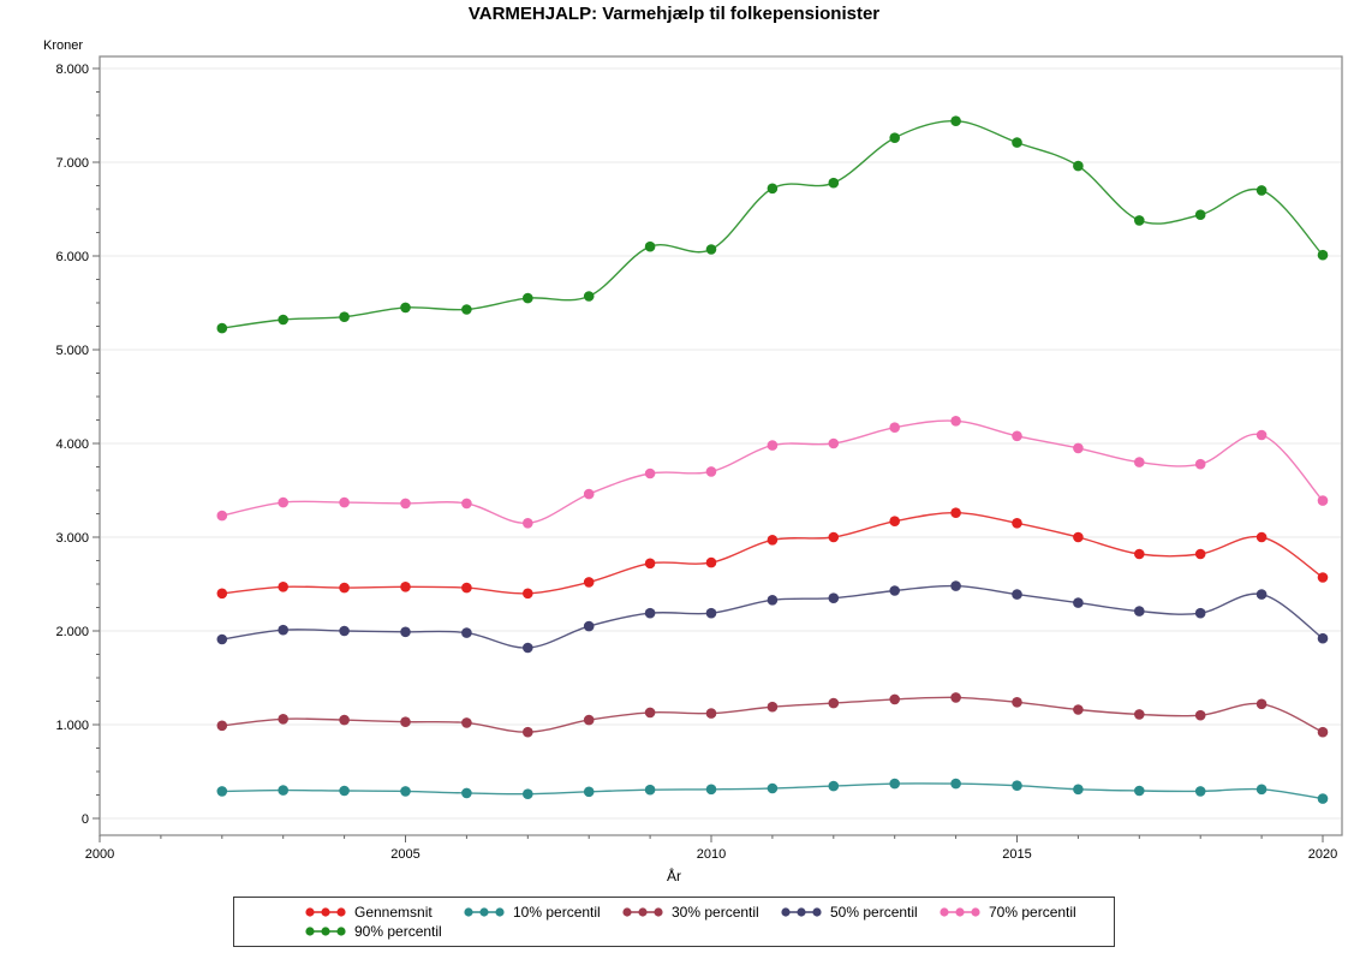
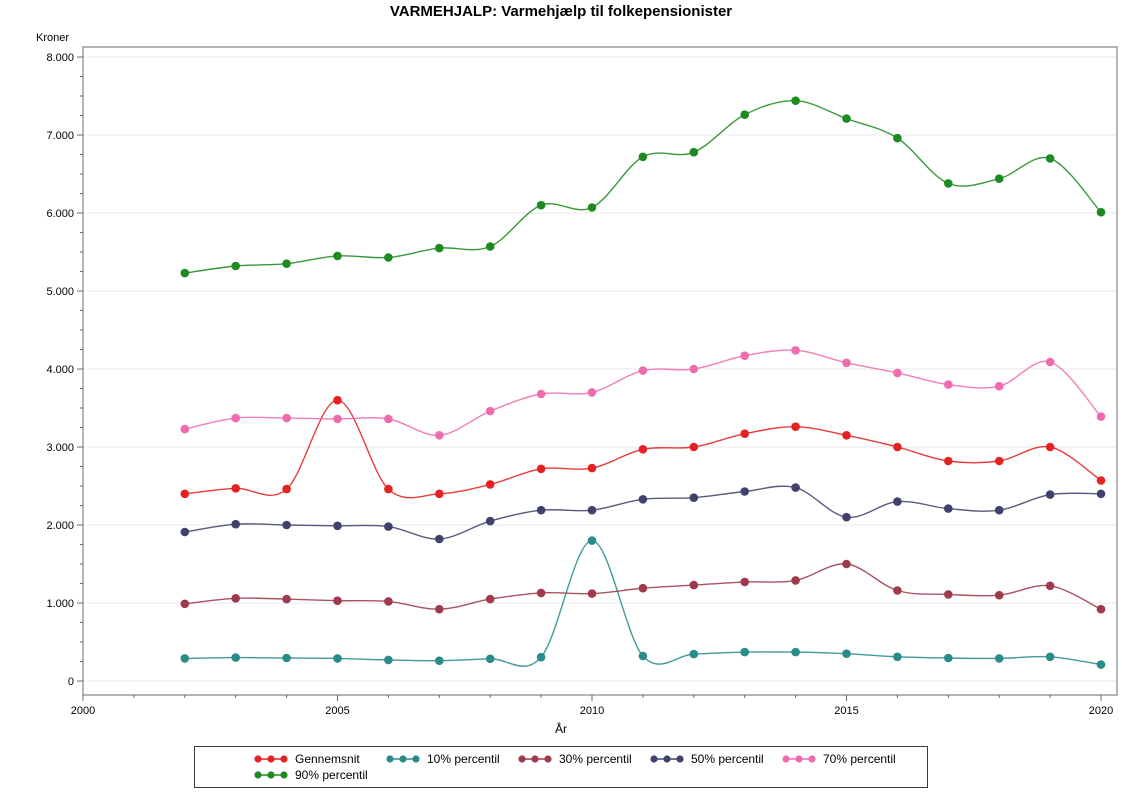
Gennemsnit/2005: 2500 -> 3600
10% percentil/2010: 300 -> 1800
30% percentil/2015: 1200 -> 1500
50% percentil/2015: 2400 -> 2100
50% percentil/2020: 1900 -> 2400
